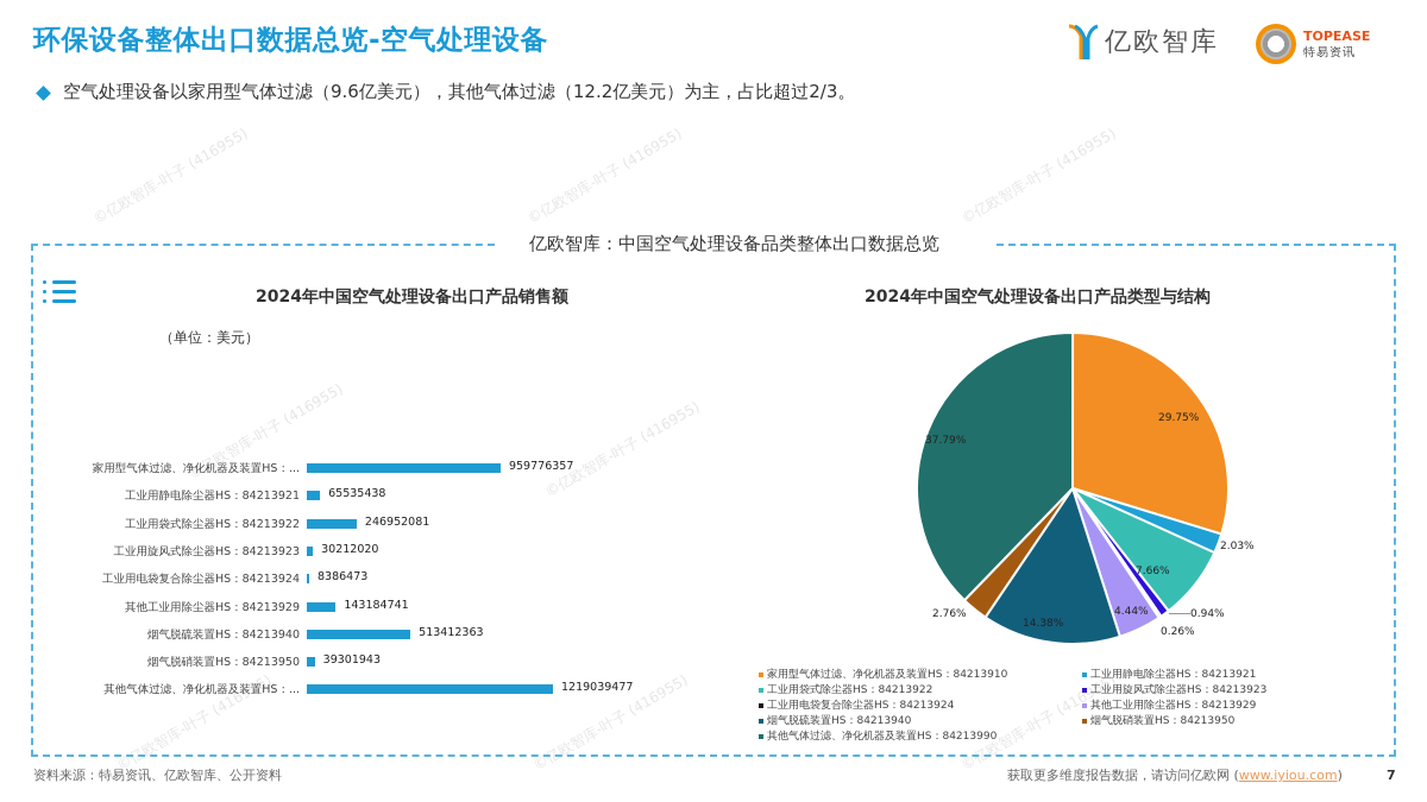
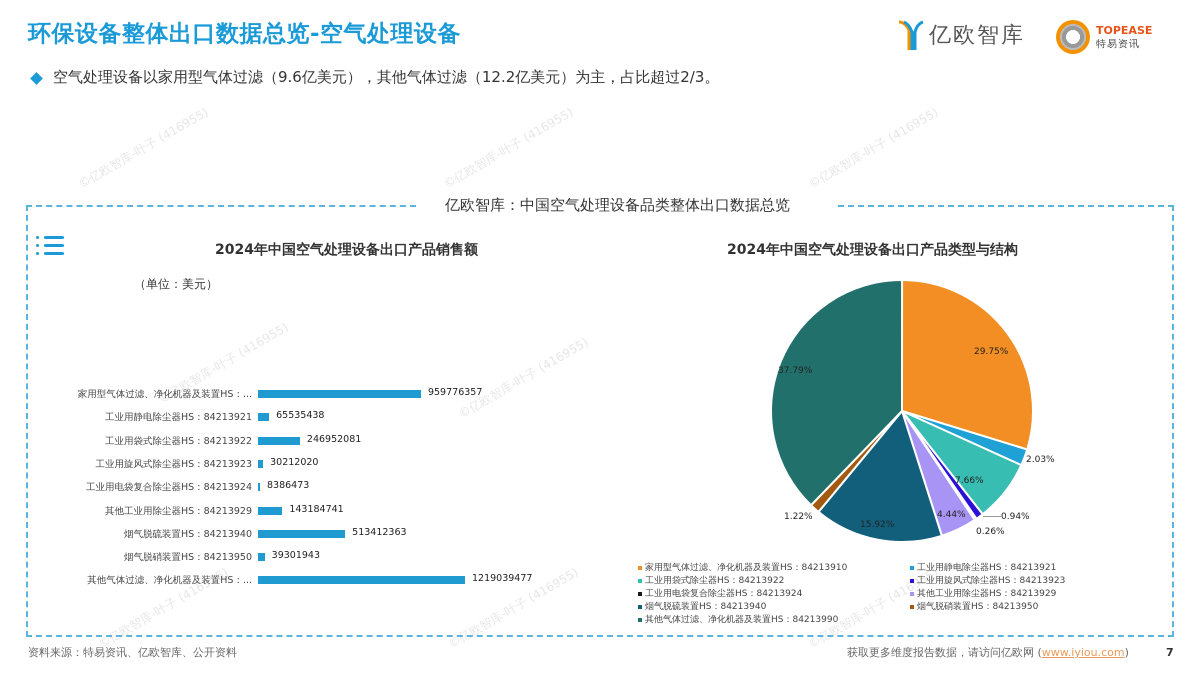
2024年中国空气处理设备出口产品类型与结构/烟气脱硫装置HS：84213940: 14.38% -> 15.92%
2024年中国空气处理设备出口产品类型与结构/烟气脱硝装置HS：84213950: 2.76% -> 1.22%
